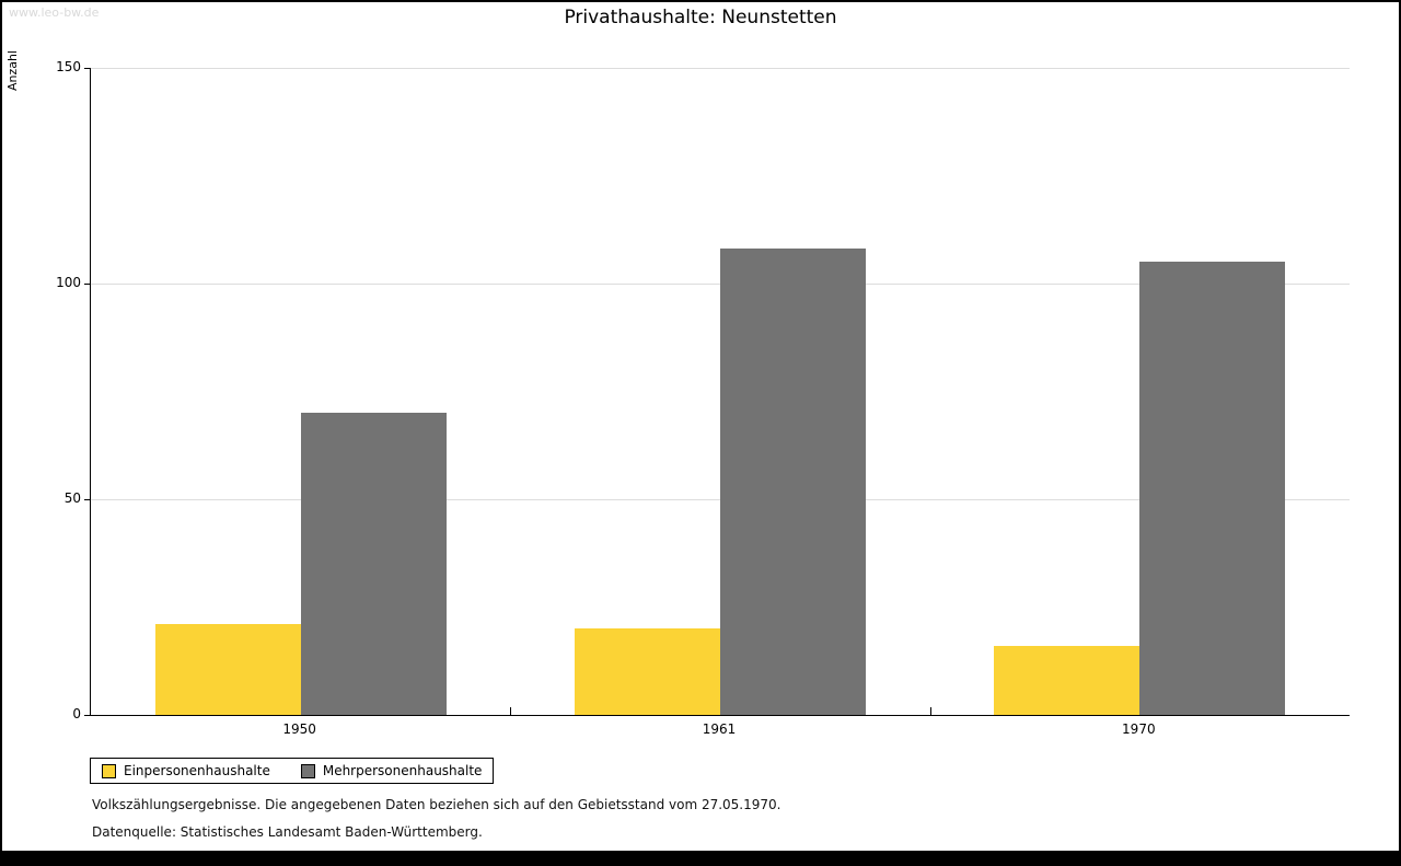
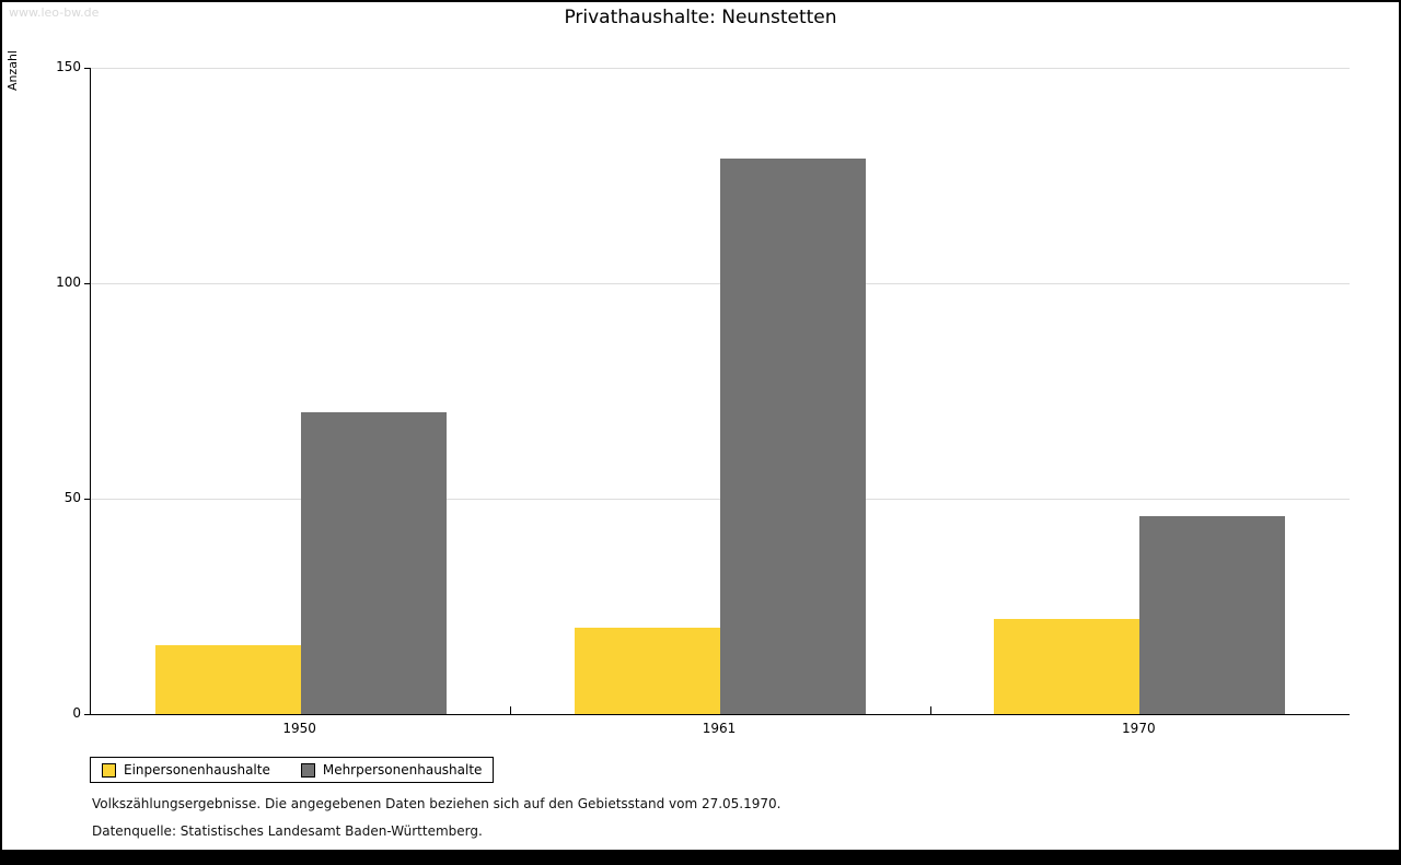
Einpersonenhaushalte/1950: 21 -> 16
Mehrpersonenhaushalte/1961: 108 -> 129
Einpersonenhaushalte/1970: 16 -> 22
Mehrpersonenhaushalte/1970: 105 -> 46
